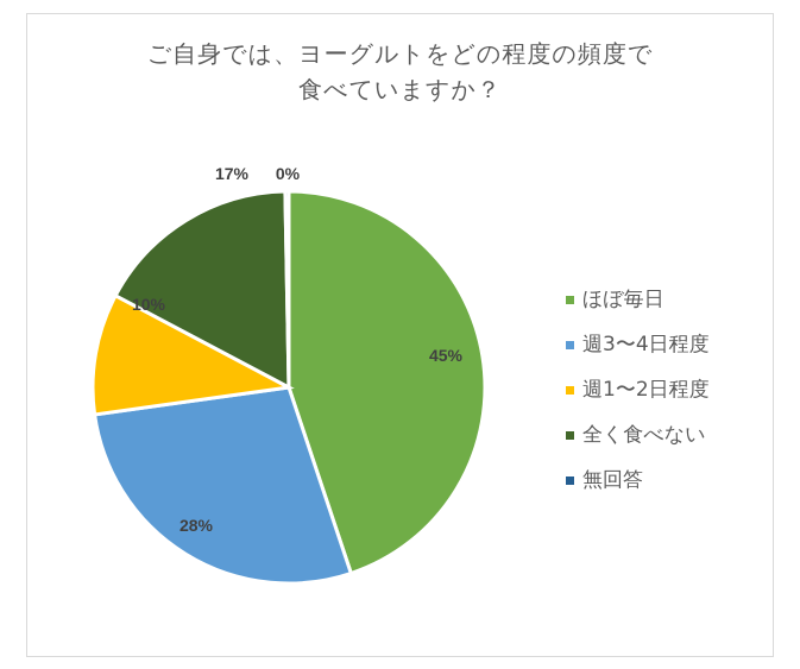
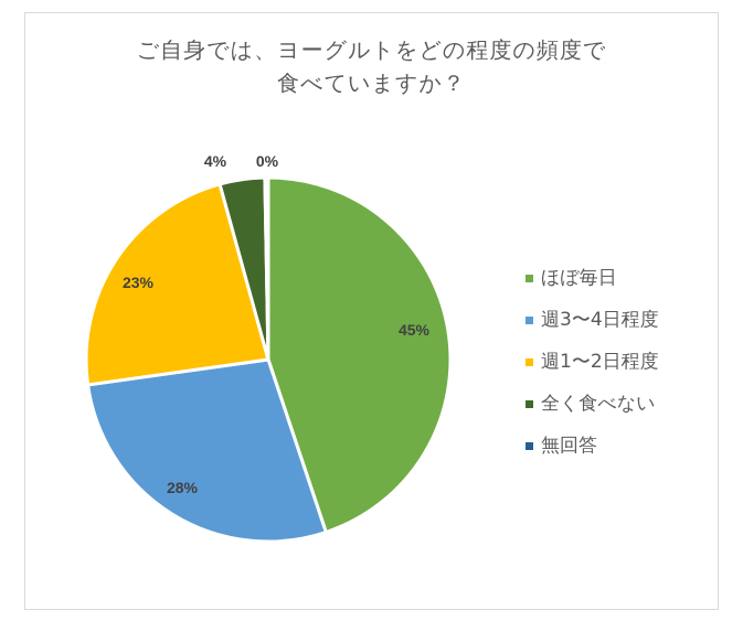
週1〜2日程度: 10% -> 23%
全く食べない: 17% -> 4%
